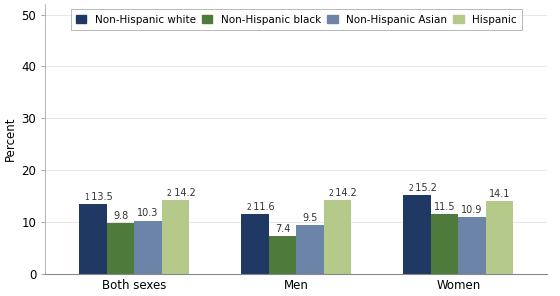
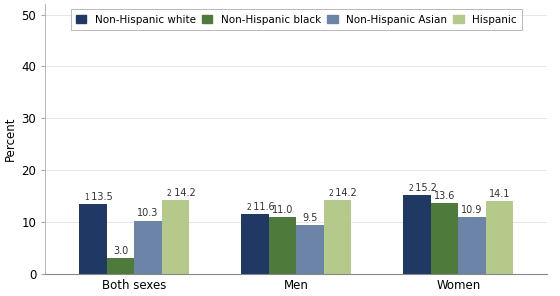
Non-Hispanic black/Both sexes: 9.8 -> 3.0
Non-Hispanic black/Men: 7.4 -> 11.0
Non-Hispanic black/Women: 11.5 -> 13.6
